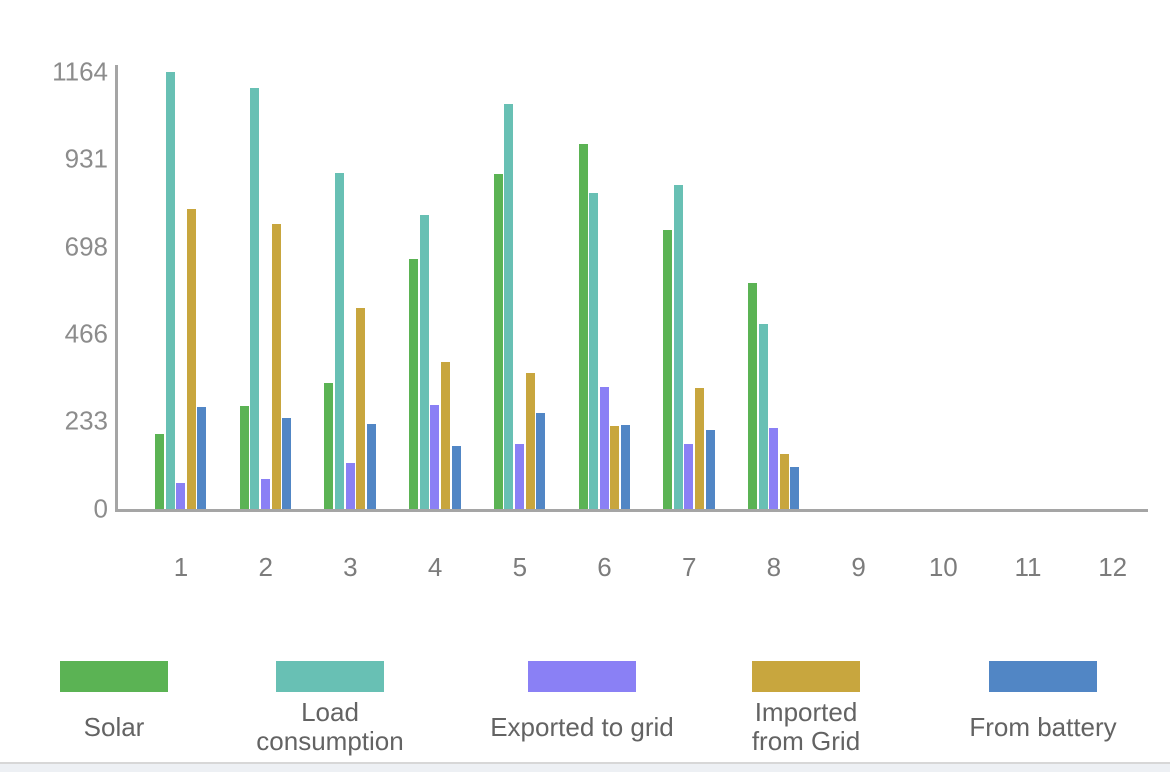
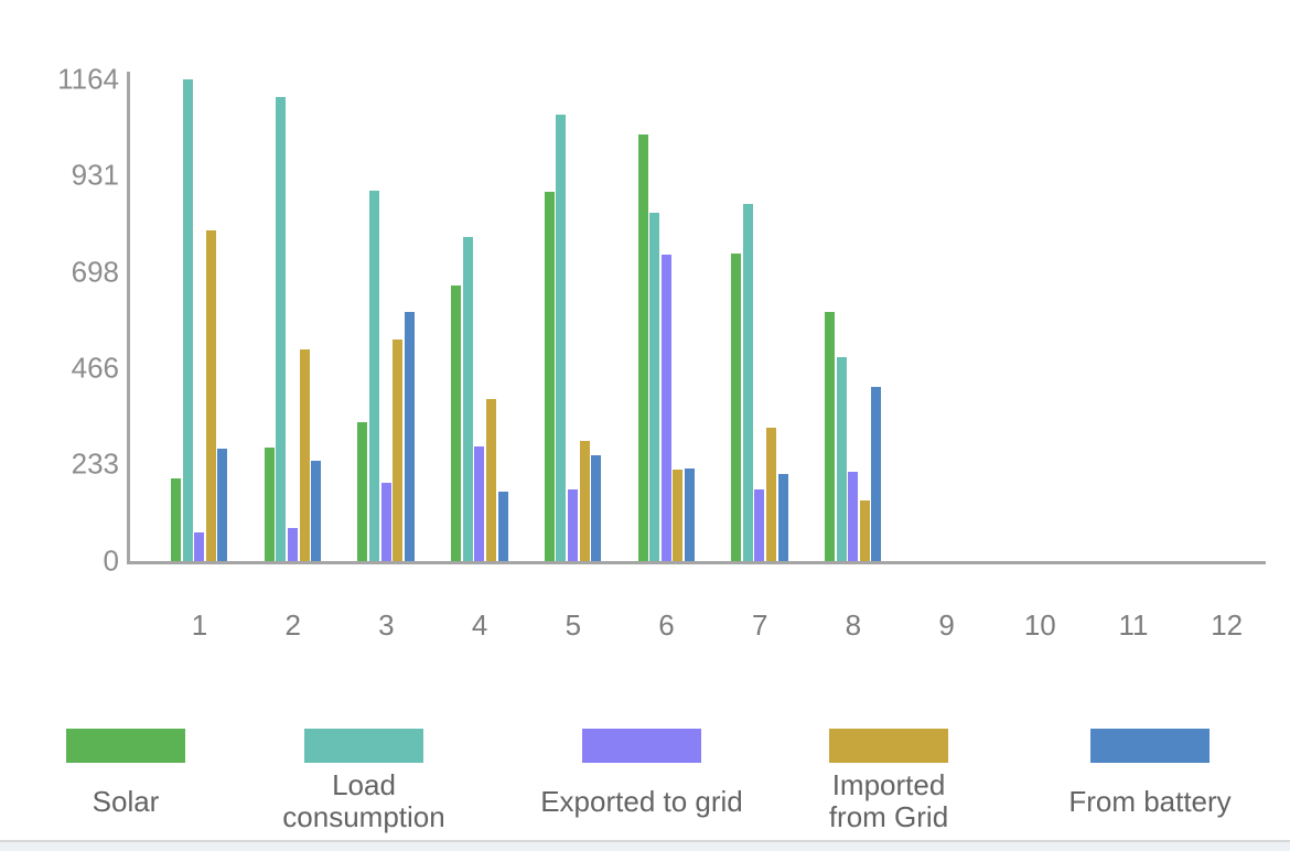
Imported from Grid/2: 760 -> 510
Exported to grid/3: 120 -> 190
From battery/3: 230 -> 600
Imported from Grid/5: 360 -> 290
Solar/6: 970 -> 1030
Exported to grid/6: 320 -> 740
From battery/8: 110 -> 420
